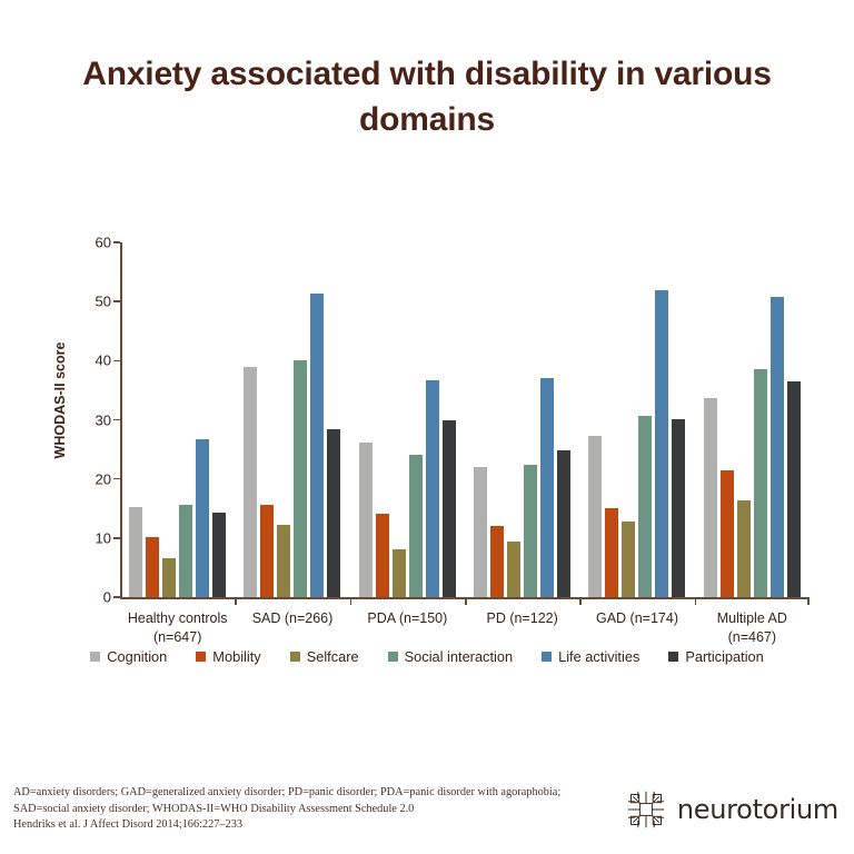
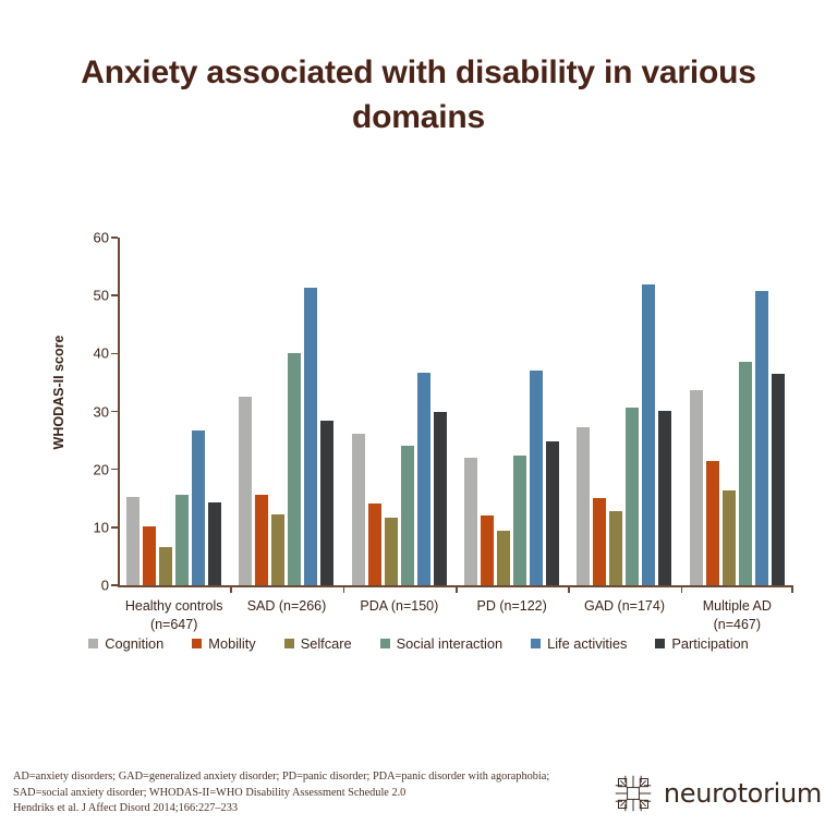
Cognition/SAD (n=266): 39 -> 33
Selfcare/PDA (n=150): 8 -> 12
